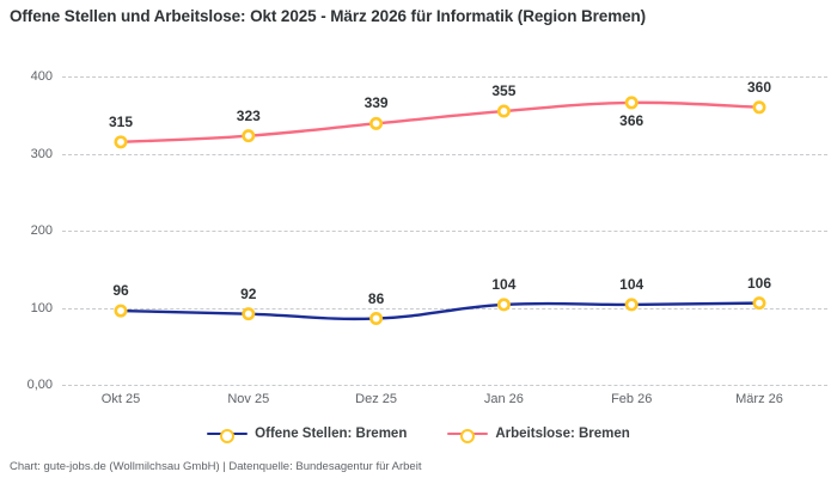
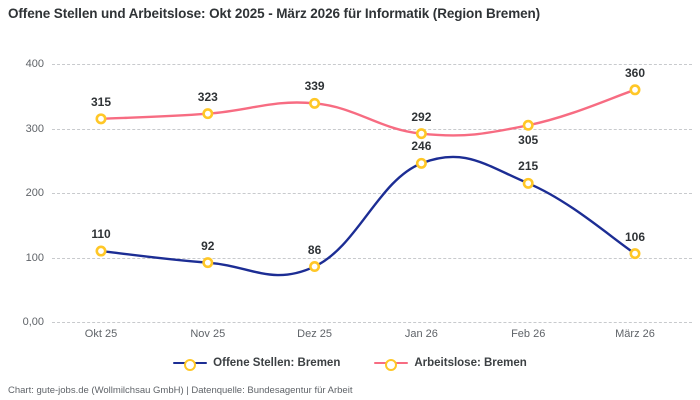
Offene Stellen: Bremen/Okt 25: 96 -> 110
Offene Stellen: Bremen/Jan 26: 104 -> 246
Arbeitslose: Bremen/Jan 26: 355 -> 292
Offene Stellen: Bremen/Feb 26: 104 -> 215
Arbeitslose: Bremen/Feb 26: 366 -> 305
